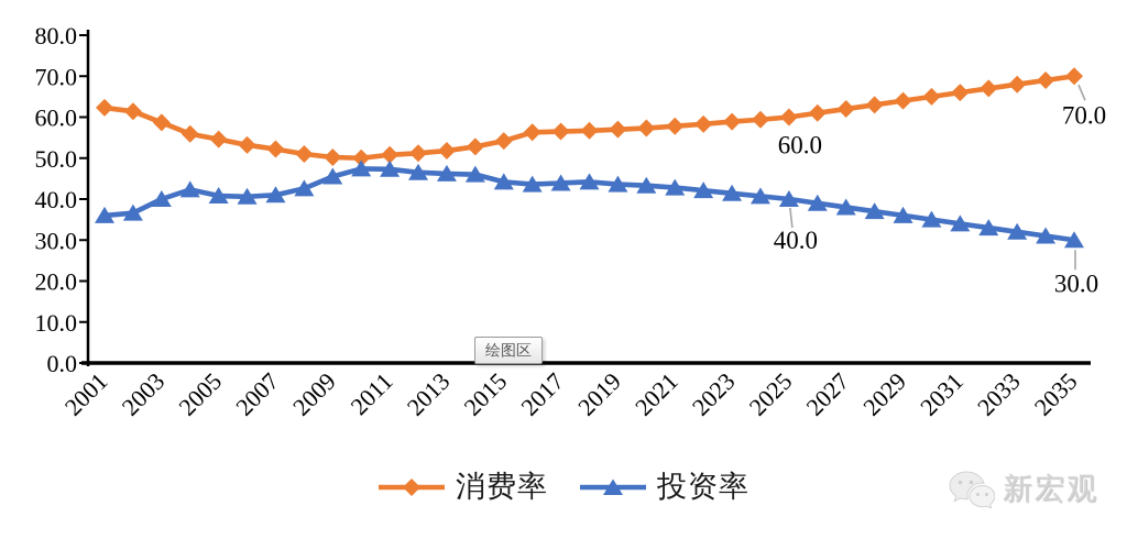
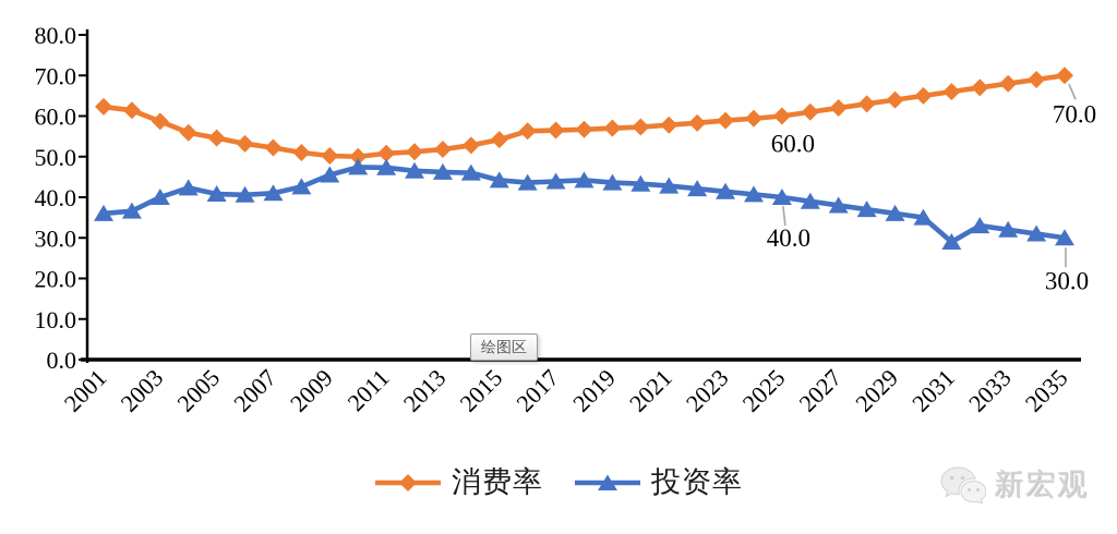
投资率/2031: 34 -> 29
